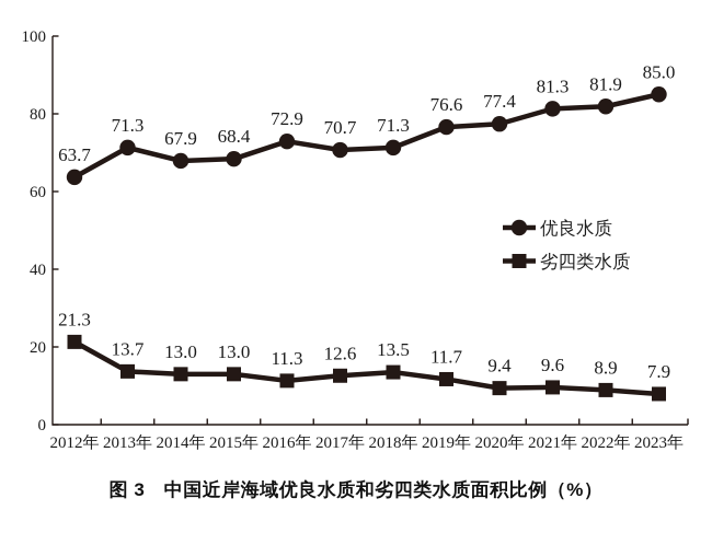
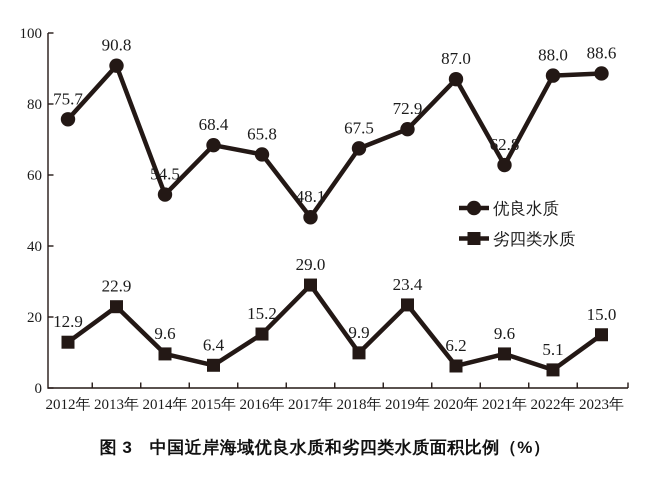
优良水质/2012年: 63.7 -> 75.7
劣四类水质/2012年: 21.3 -> 12.9
优良水质/2013年: 71.3 -> 90.8
劣四类水质/2013年: 13.7 -> 22.9
优良水质/2014年: 67.9 -> 54.5
劣四类水质/2014年: 13.0 -> 9.6
劣四类水质/2015年: 13.0 -> 6.4
优良水质/2016年: 72.9 -> 65.8
劣四类水质/2016年: 11.3 -> 15.2
优良水质/2017年: 70.7 -> 48.1
劣四类水质/2017年: 12.6 -> 29.0
优良水质/2018年: 71.3 -> 67.5
劣四类水质/2018年: 13.5 -> 9.9
优良水质/2019年: 76.6 -> 72.9
劣四类水质/2019年: 11.7 -> 23.4
优良水质/2020年: 77.4 -> 87.0
劣四类水质/2020年: 9.4 -> 6.2
优良水质/2021年: 81.3 -> 62.8
优良水质/2022年: 81.9 -> 88.0
劣四类水质/2022年: 8.9 -> 5.1
优良水质/2023年: 85.0 -> 88.6
劣四类水质/2023年: 7.9 -> 15.0
